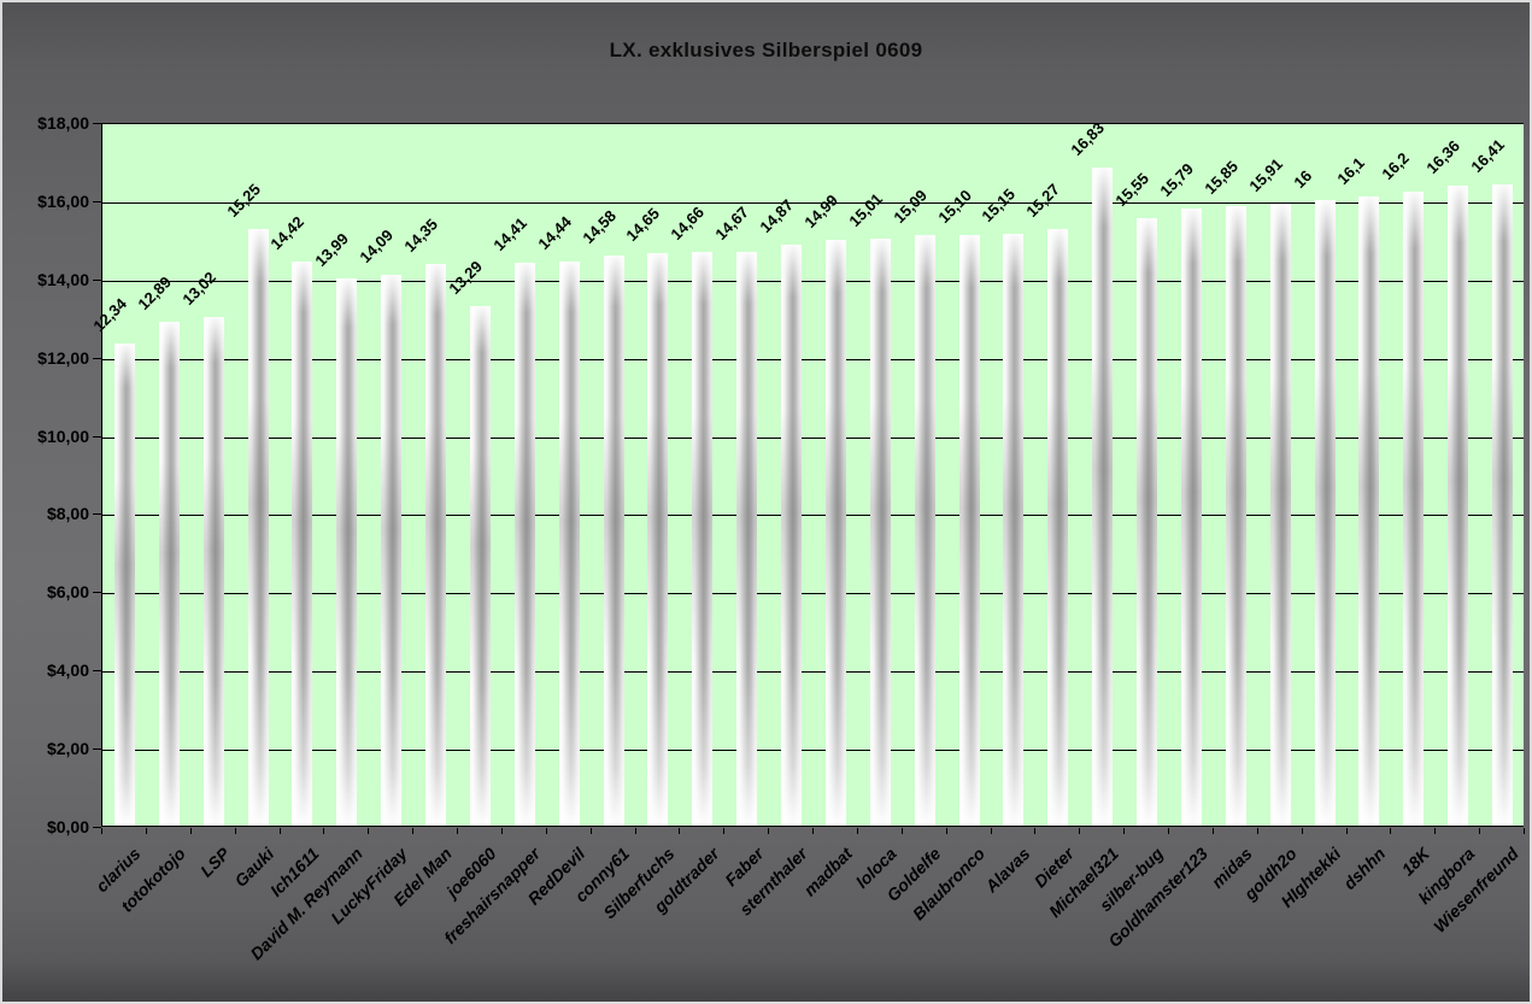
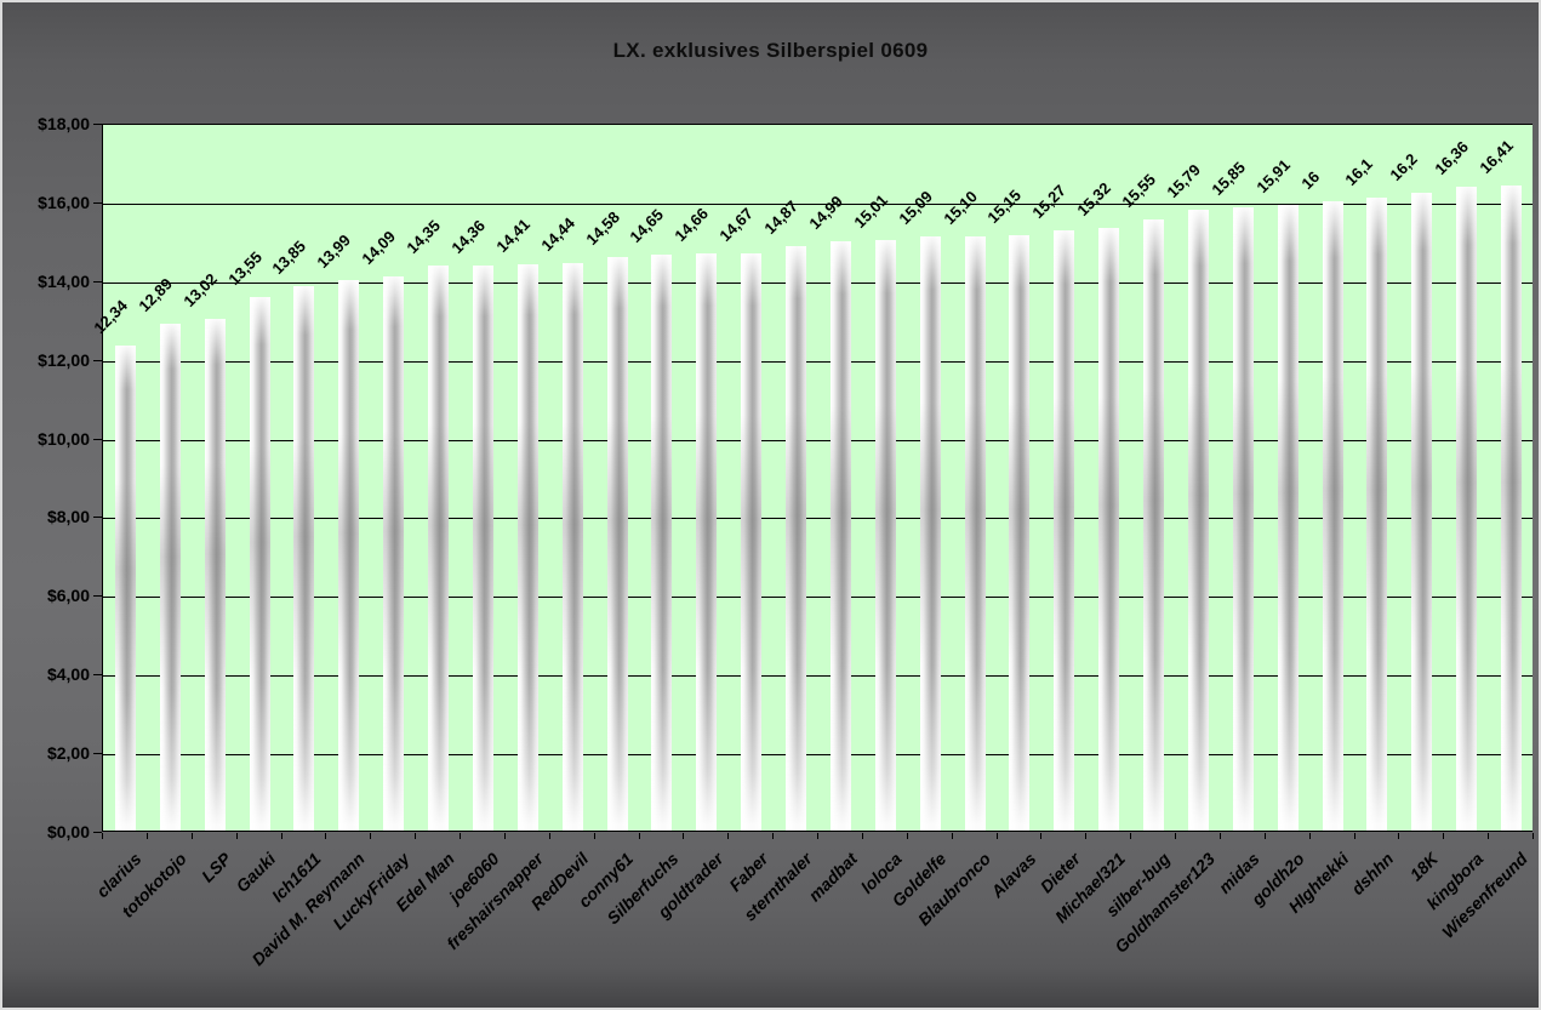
Gauki: 15,25 -> 13,55
Ich1611: 14,42 -> 13,85
joe6060: 13,29 -> 14,36
Michael321: 16,83 -> 15,32
